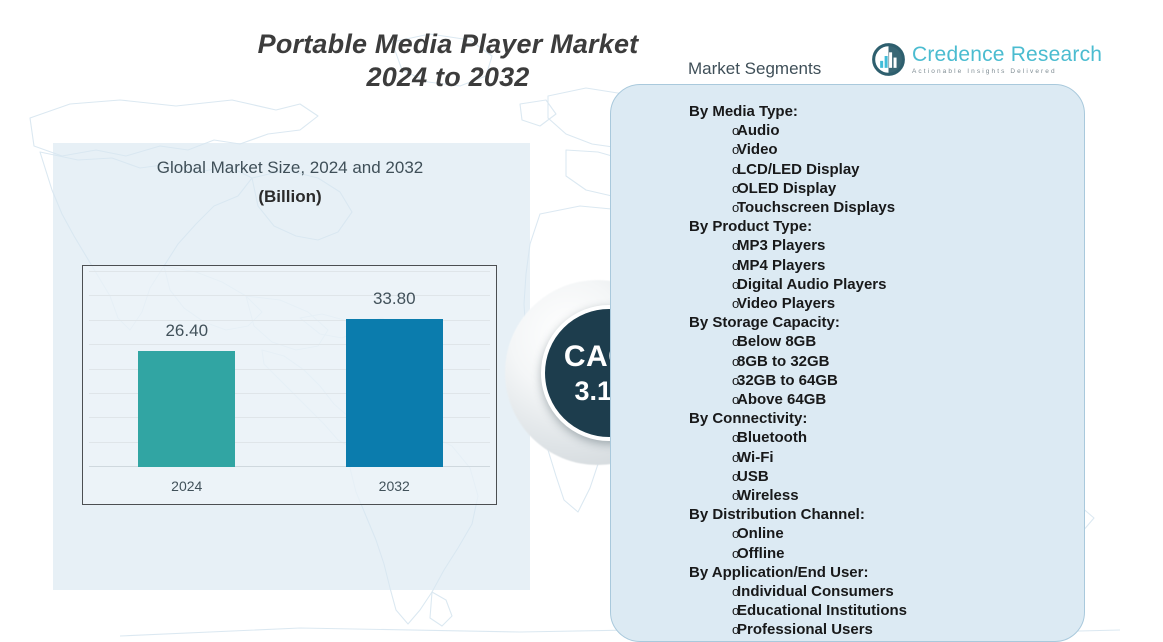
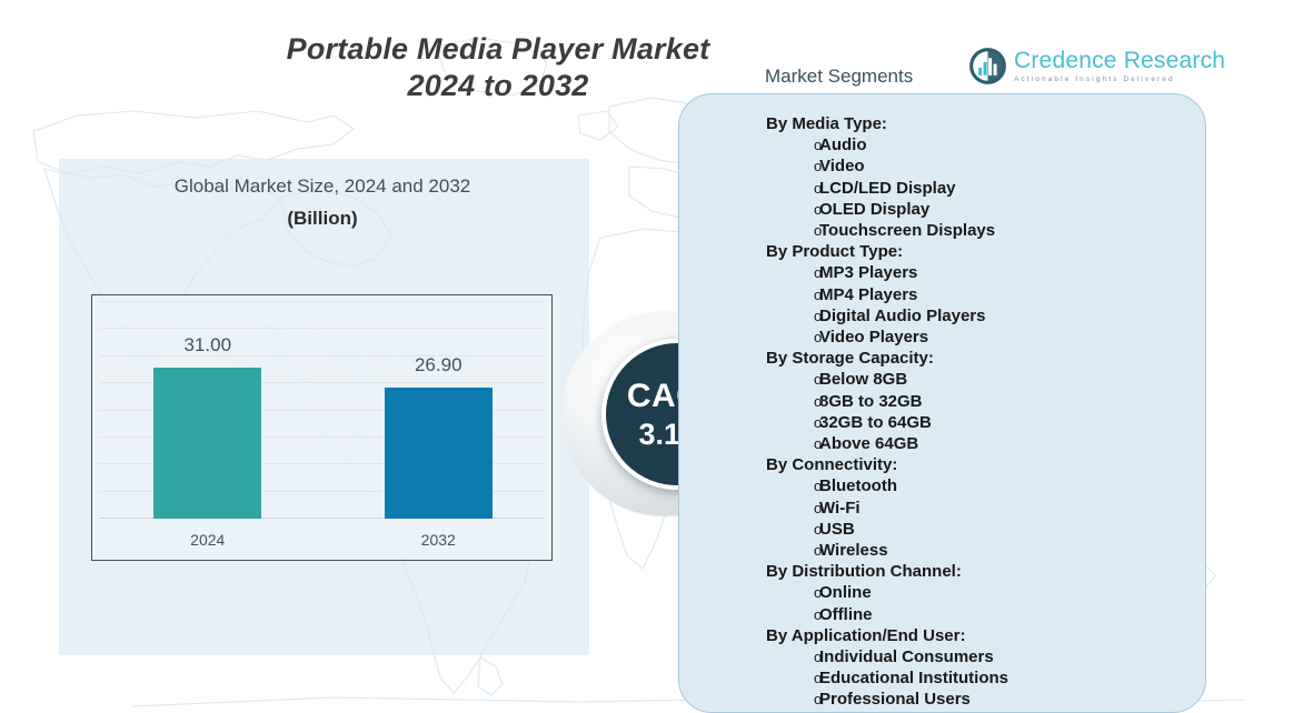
2024: 26.40 -> 31.00
2032: 33.80 -> 26.90
